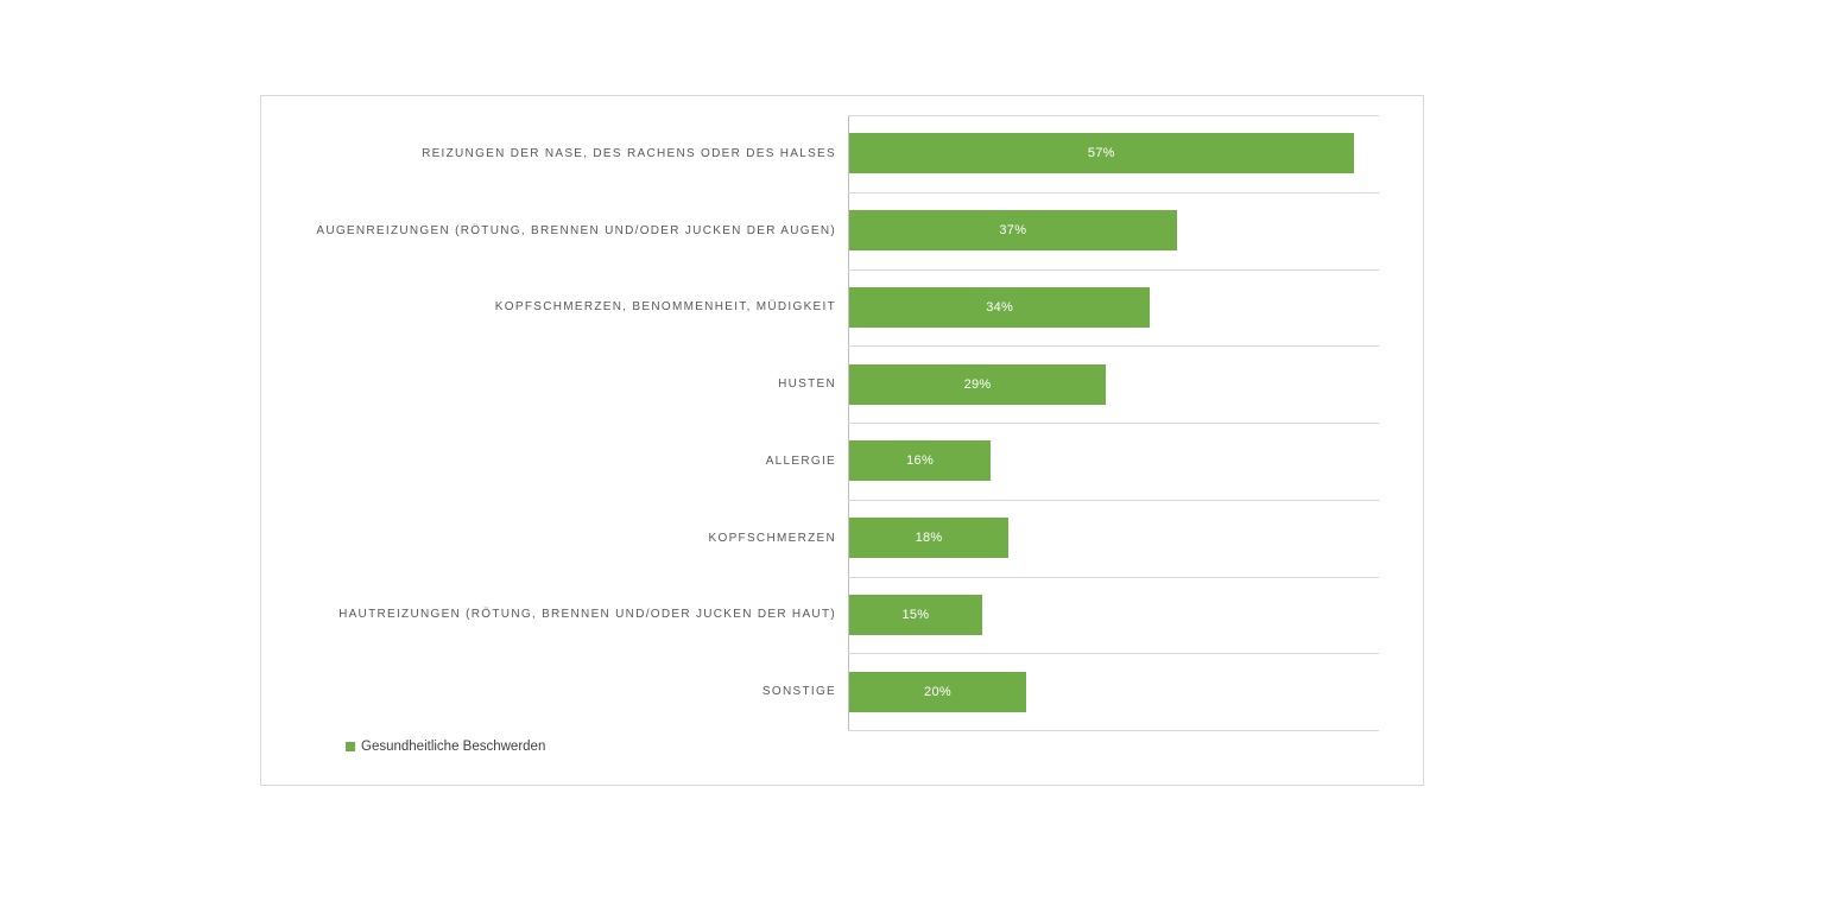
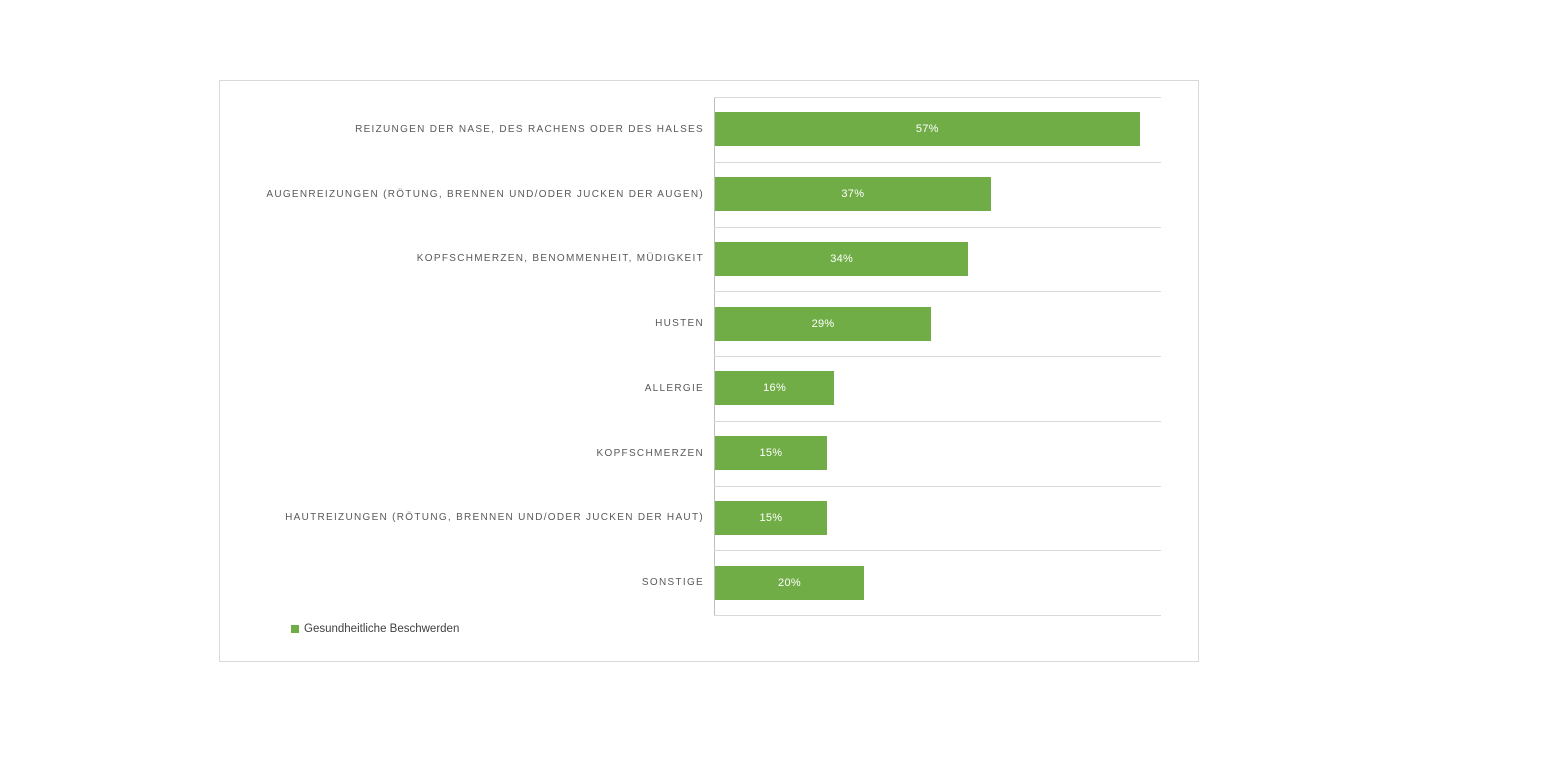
KOPFSCHMERZEN: 18% -> 15%
